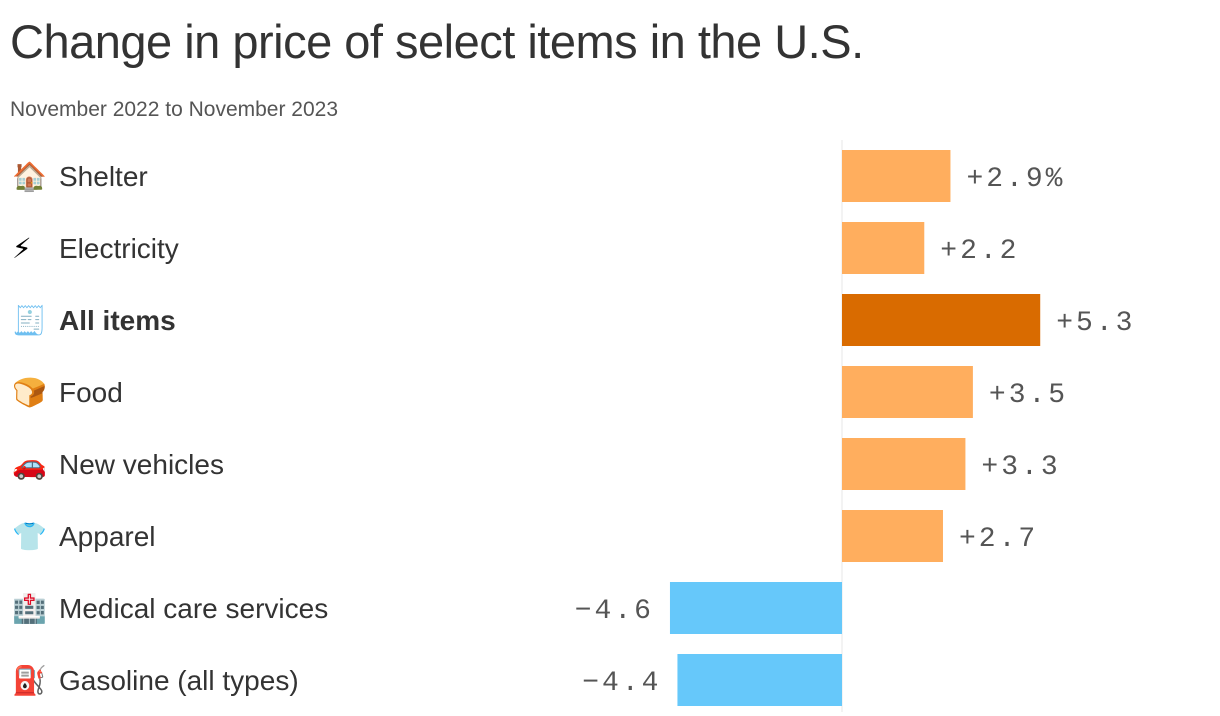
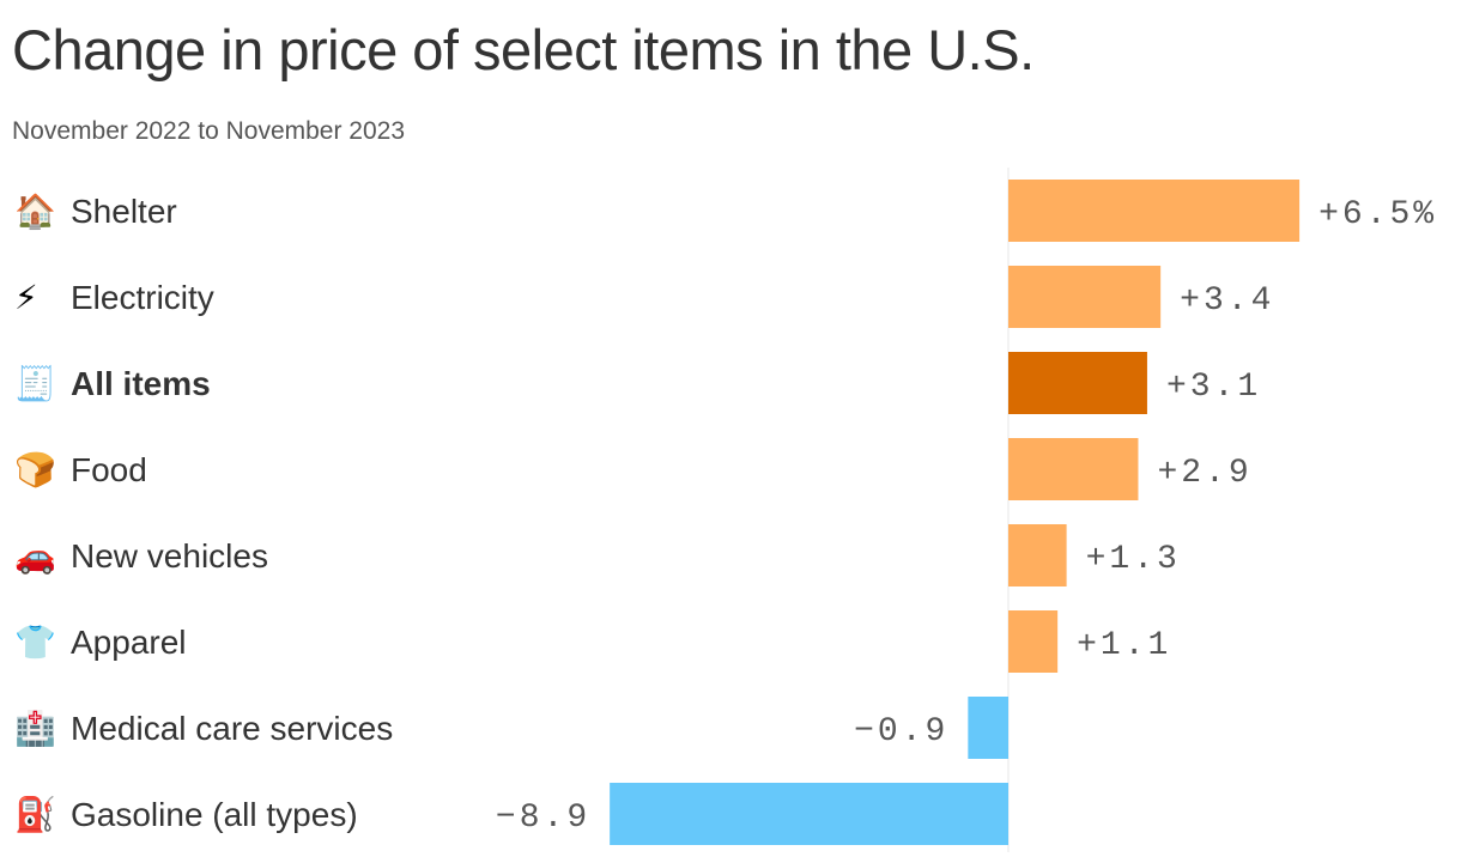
Shelter: +2.9% -> +6.5%
Electricity: +2.2 -> +3.4
All items: +5.3 -> +3.1
Food: +3.5 -> +2.9
New vehicles: +3.3 -> +1.3
Apparel: +2.7 -> +1.1
Medical care services: −4.6 -> −0.9
Gasoline (all types): −4.4 -> −8.9
